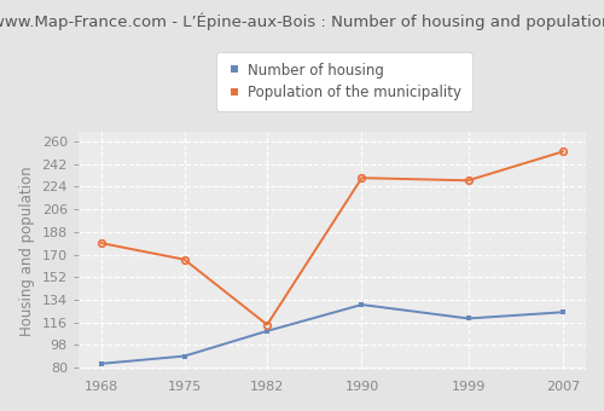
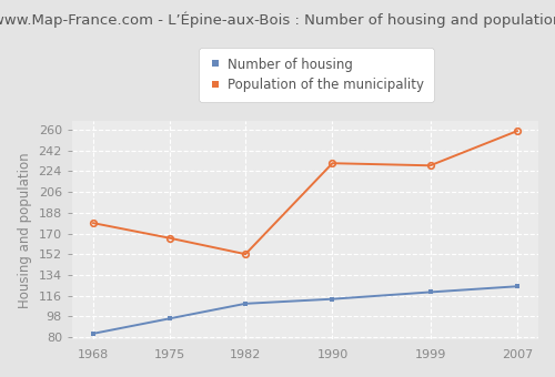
Number of housing/1975: 89 -> 96
Population of the municipality/1982: 114 -> 152
Number of housing/1990: 130 -> 113
Population of the municipality/2007: 252 -> 259
